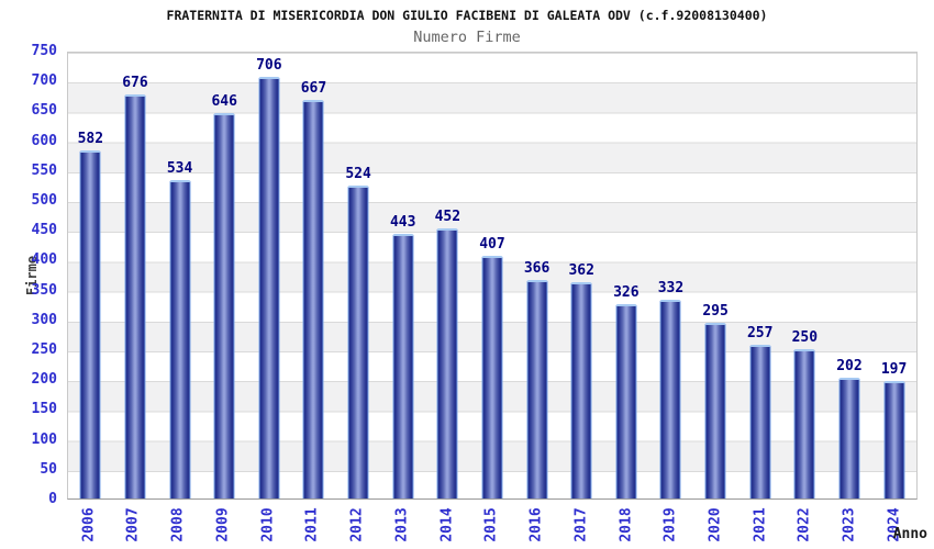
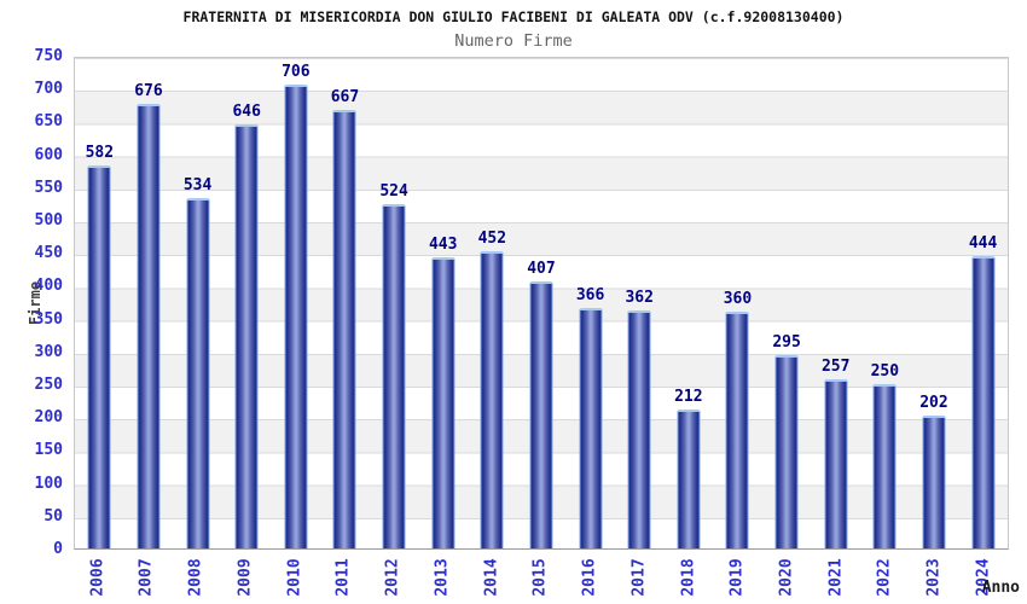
2018: 326 -> 212
2019: 332 -> 360
2024: 197 -> 444
